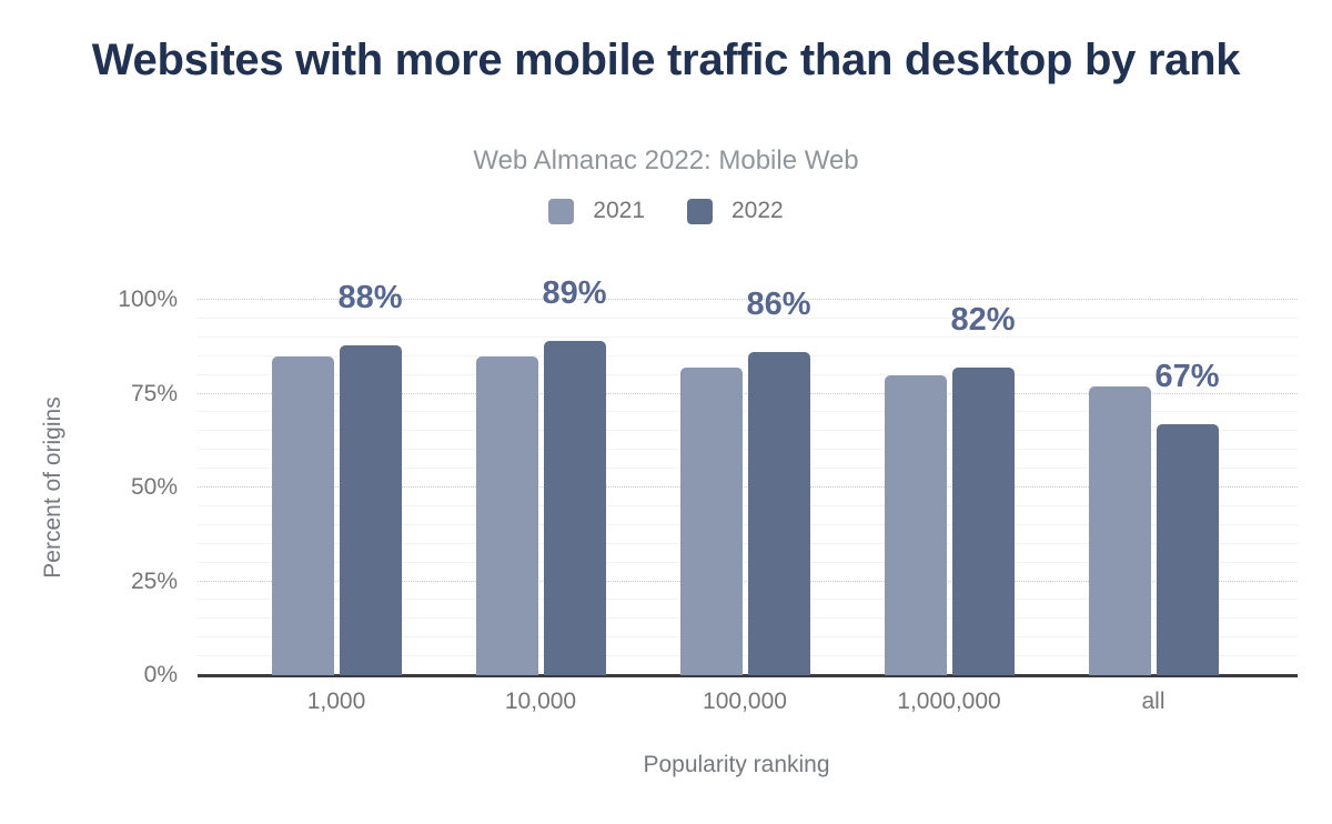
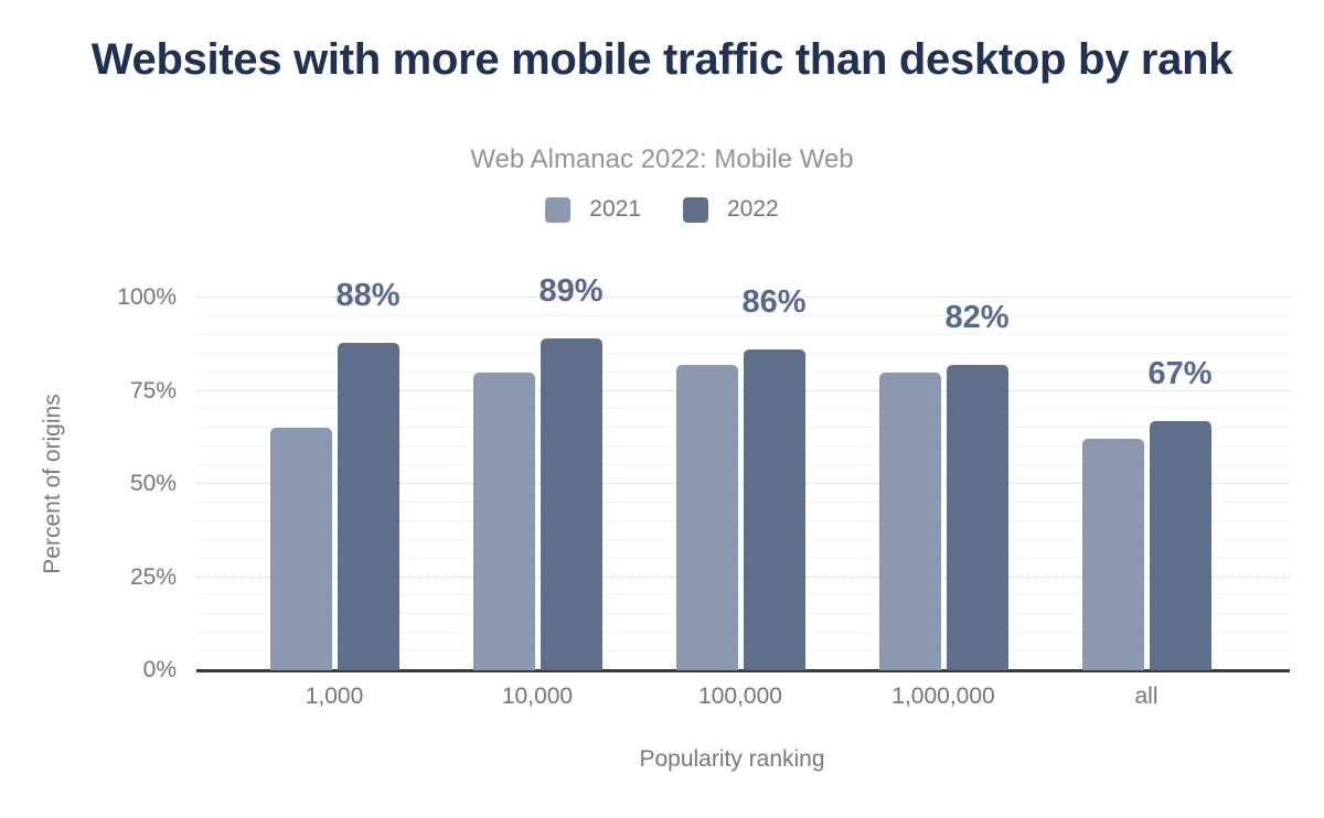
2021/1,000: 85% -> 65%
2021/10,000: 85% -> 80%
2021/all: 77% -> 62%
